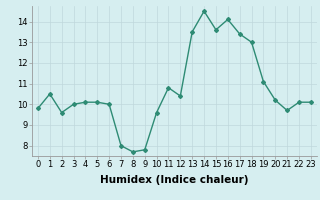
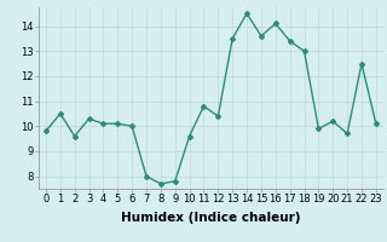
3: 10.0 -> 10.3
19: 11.1 -> 9.9
22: 10.1 -> 12.5
